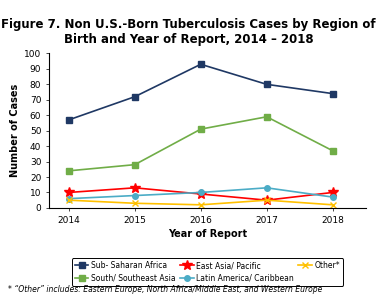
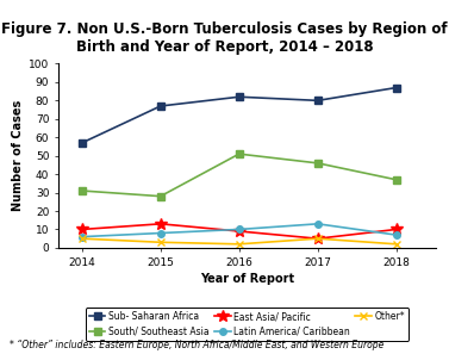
South/ Southeast Asia/2014: 24 -> 31
Sub- Saharan Africa/2015: 72 -> 77
Sub- Saharan Africa/2016: 93 -> 82
South/ Southeast Asia/2017: 59 -> 46
Sub- Saharan Africa/2018: 74 -> 87
